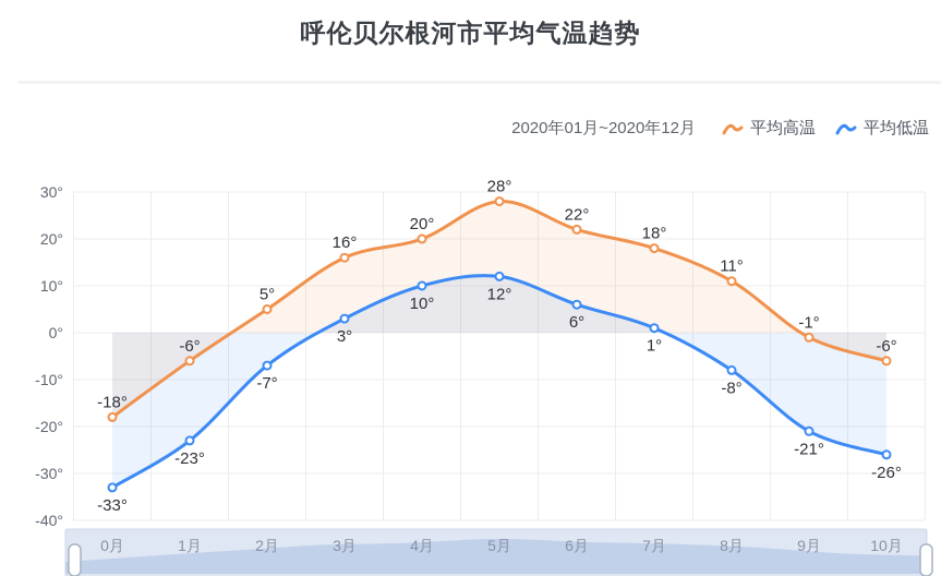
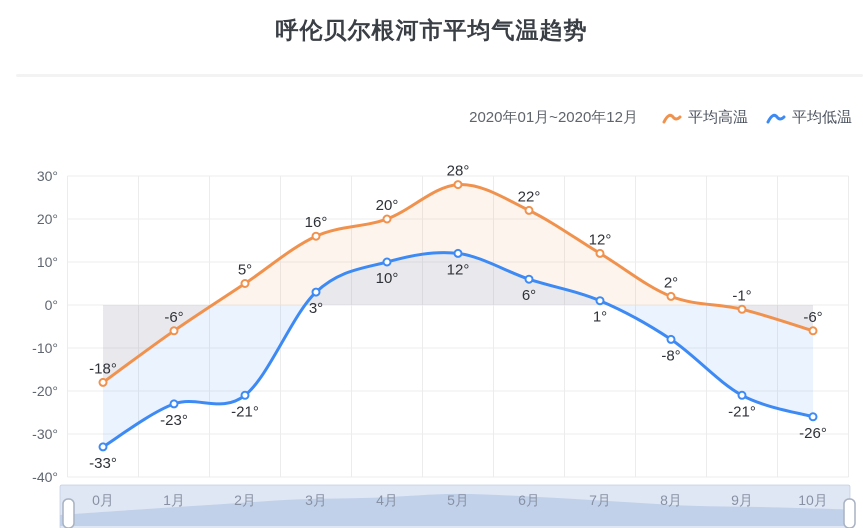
平均低温/2月: -7° -> -21°
平均高温/7月: 18° -> 12°
平均高温/8月: 11° -> 2°
